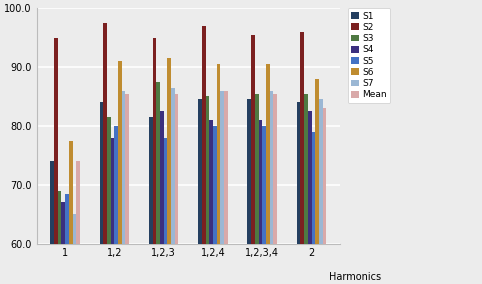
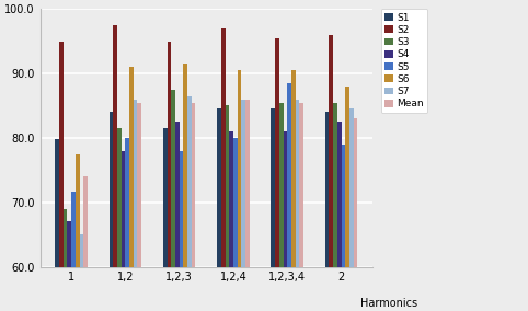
S1/1: 74.0 -> 79.8
S5/1: 68.5 -> 71.6
S5/1,2,3,4: 80.0 -> 88.4
